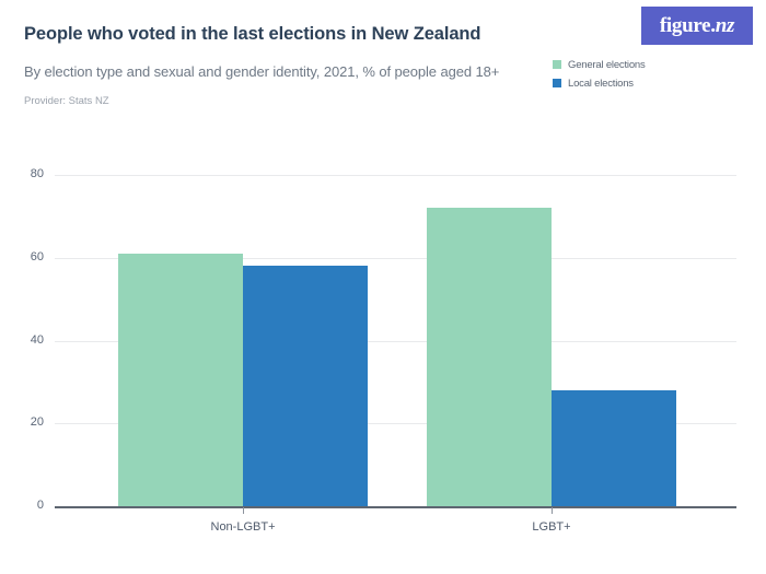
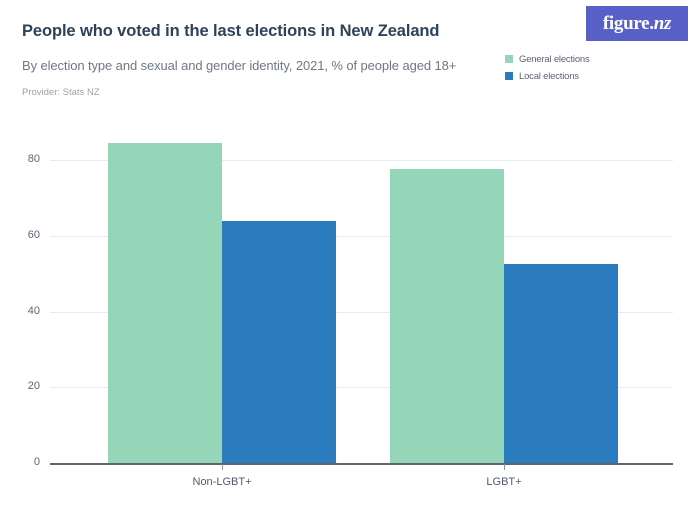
General elections/Non-LGBT+: 61 -> 84
Local elections/Non-LGBT+: 58 -> 64
General elections/LGBT+: 72 -> 78
Local elections/LGBT+: 28 -> 52
